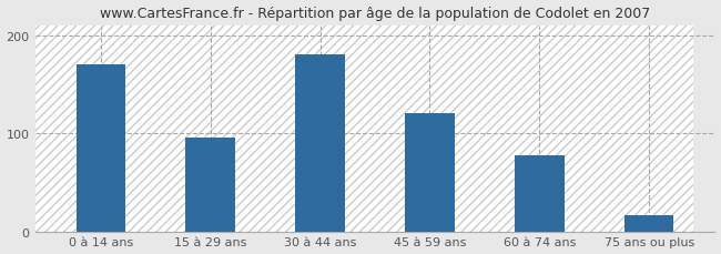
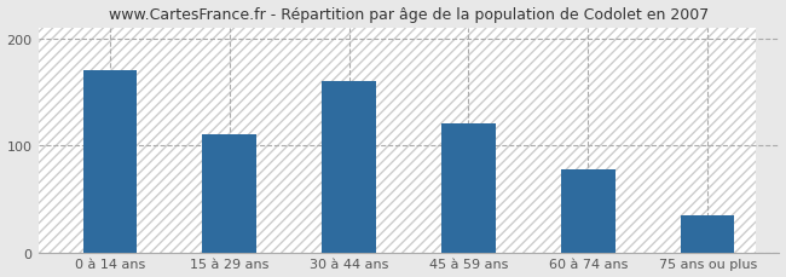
15 à 29 ans: 96 -> 110
30 à 44 ans: 180 -> 160
75 ans ou plus: 16 -> 35
